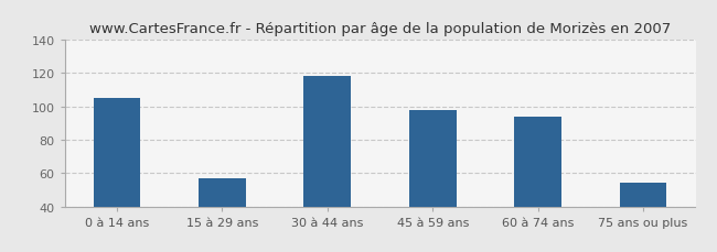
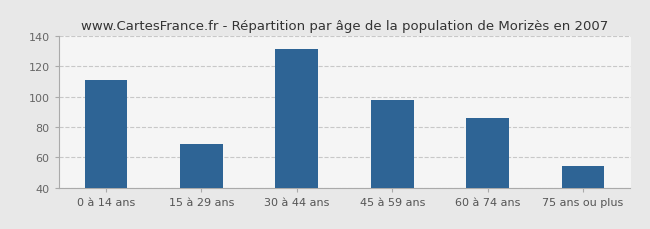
0 à 14 ans: 105 -> 111
15 à 29 ans: 57 -> 69
30 à 44 ans: 118 -> 131
60 à 74 ans: 94 -> 86
